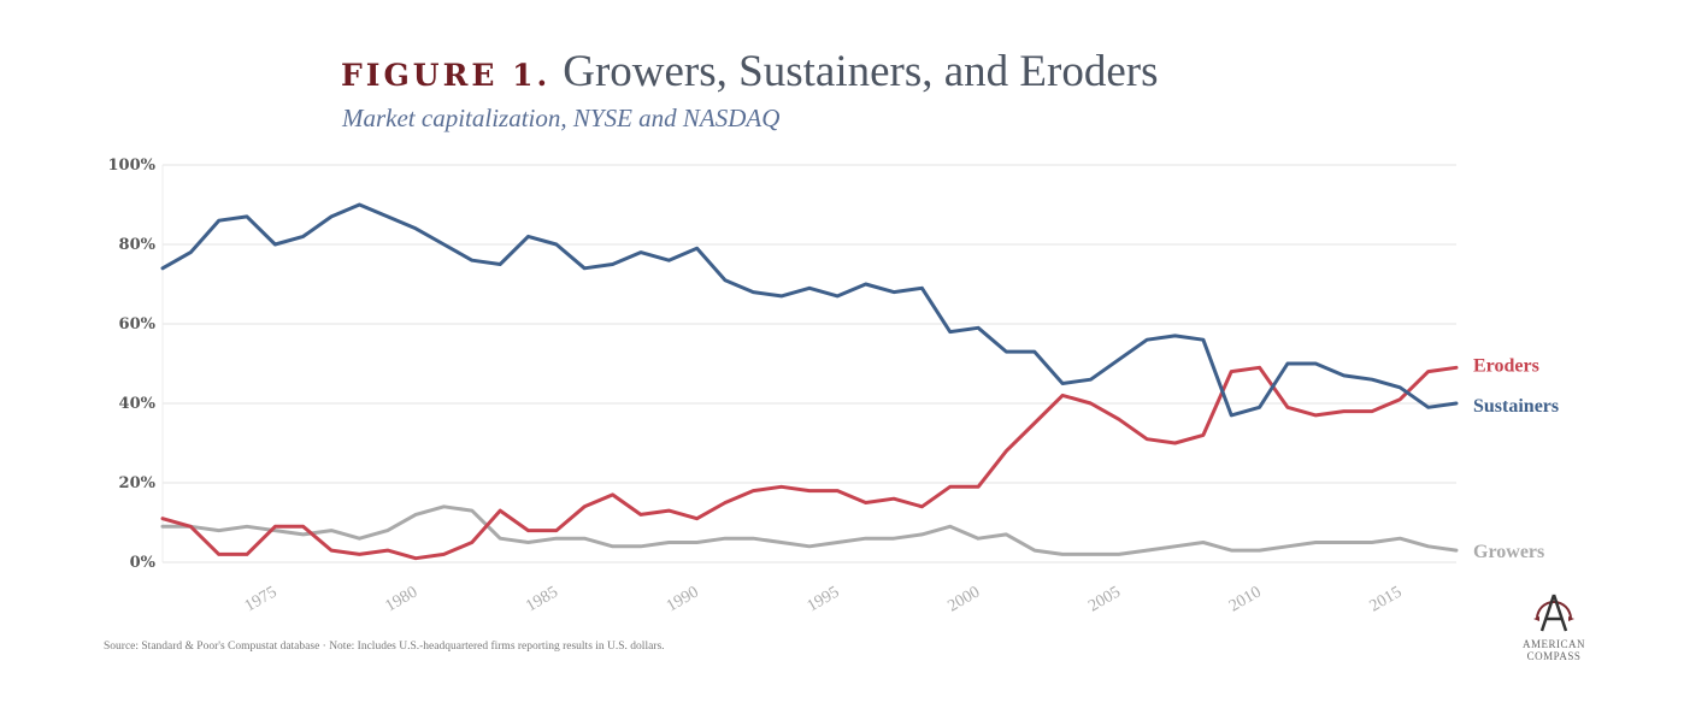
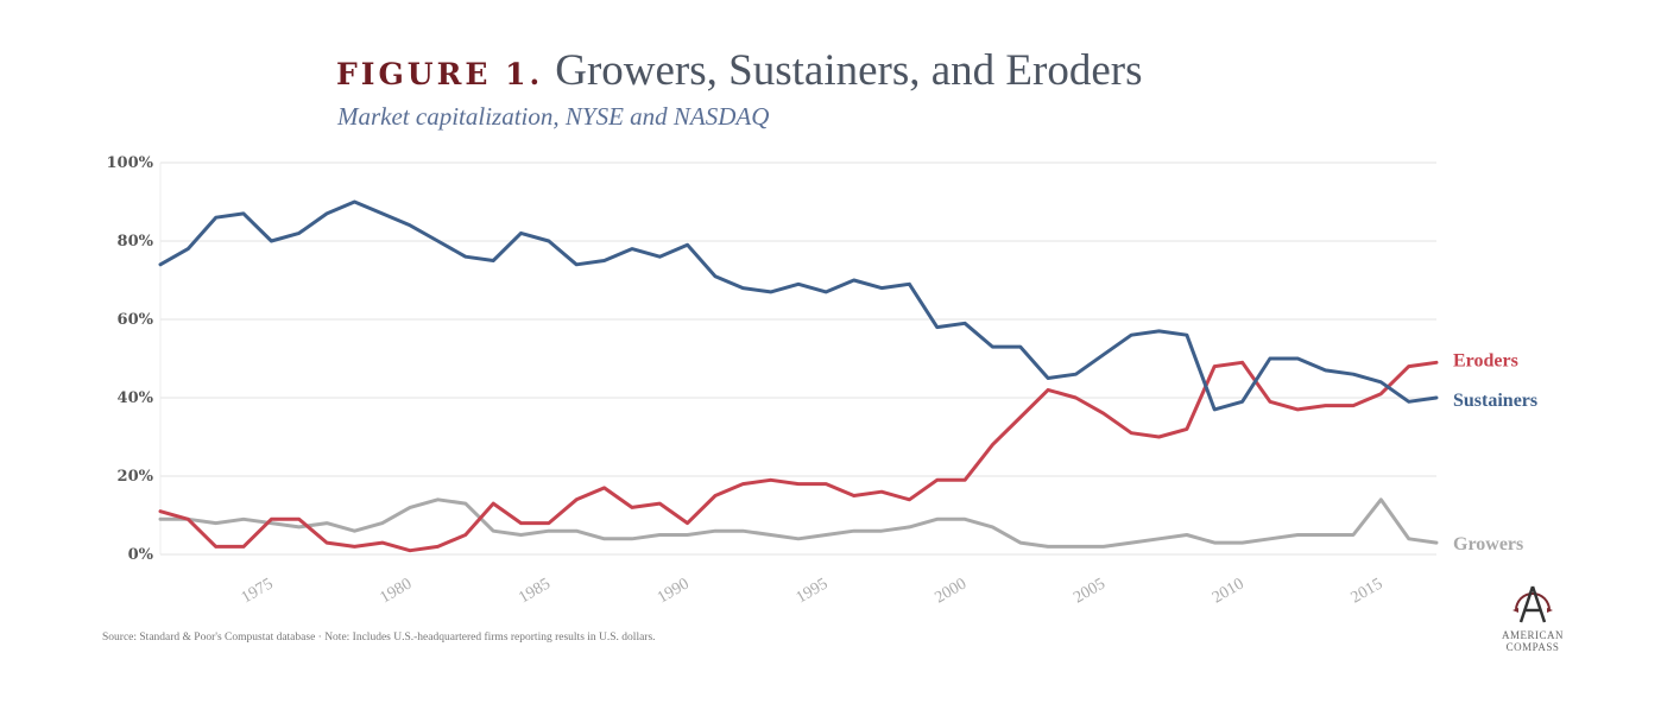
Eroders/1990: 11% -> 8%
Growers/2000: 6% -> 9%
Growers/2015: 6% -> 14%
